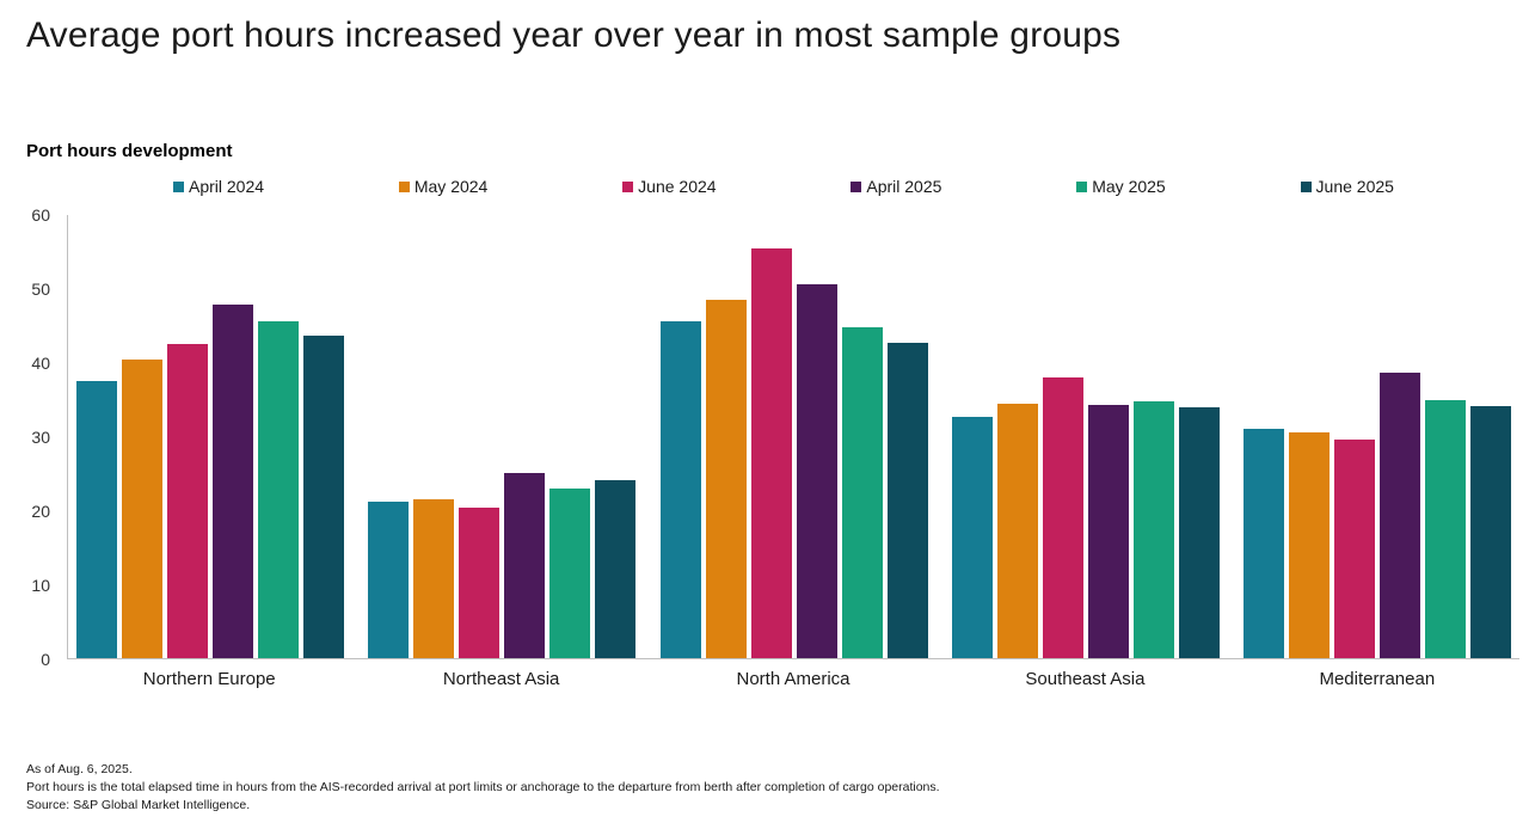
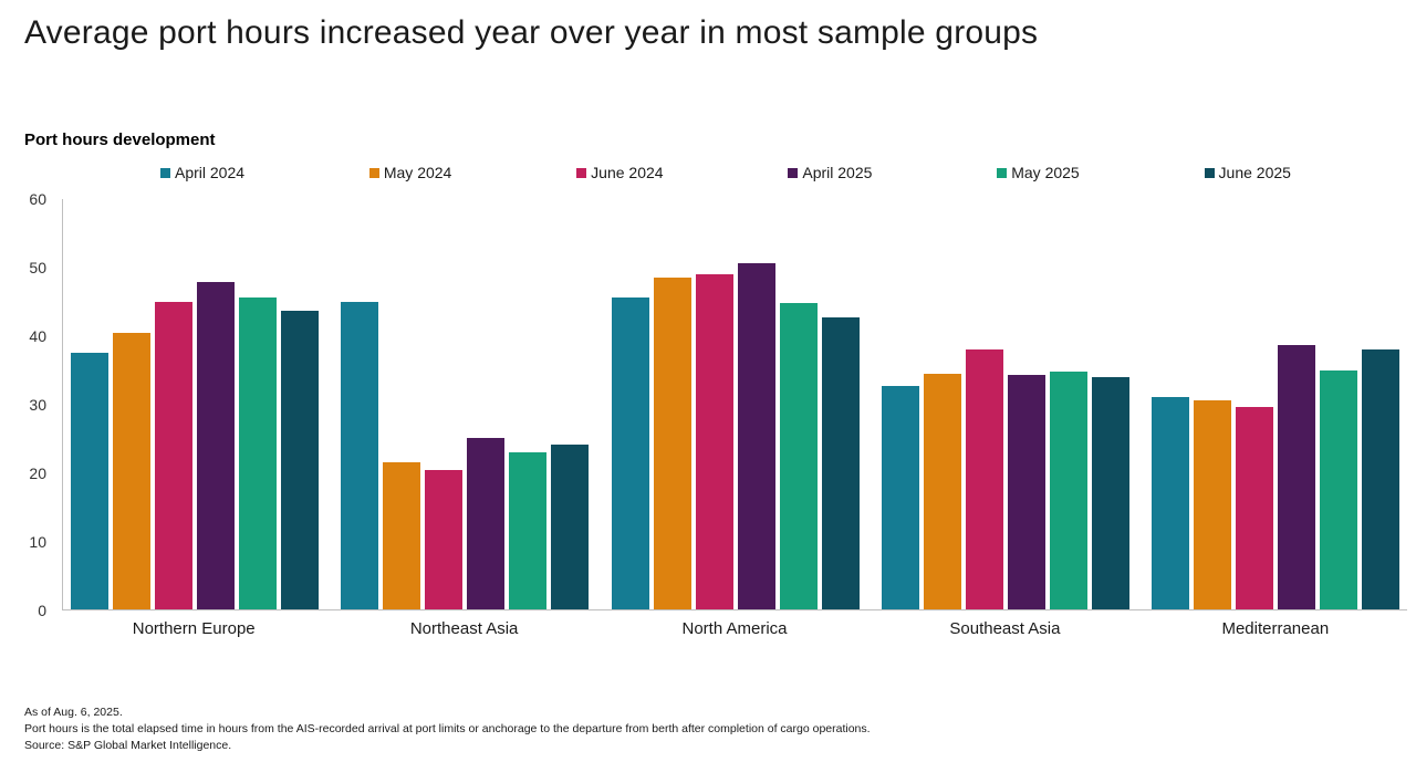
June 2024/Northern Europe: 43 -> 45
April 2024/Northeast Asia: 21 -> 45
June 2024/North America: 56 -> 49
June 2025/Mediterranean: 34 -> 38
